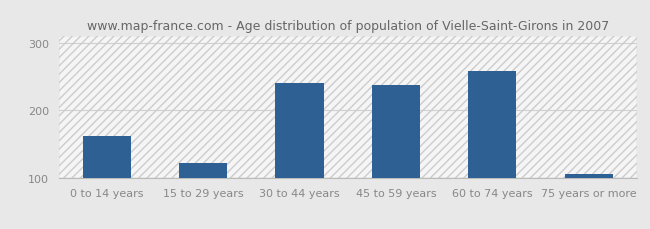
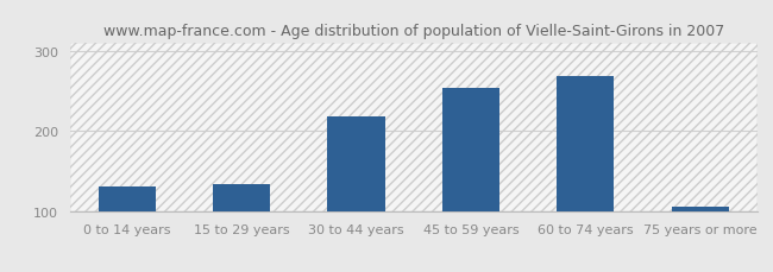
0 to 14 years: 163 -> 132
15 to 29 years: 122 -> 134
30 to 44 years: 240 -> 218
45 to 59 years: 237 -> 254
60 to 74 years: 258 -> 268
